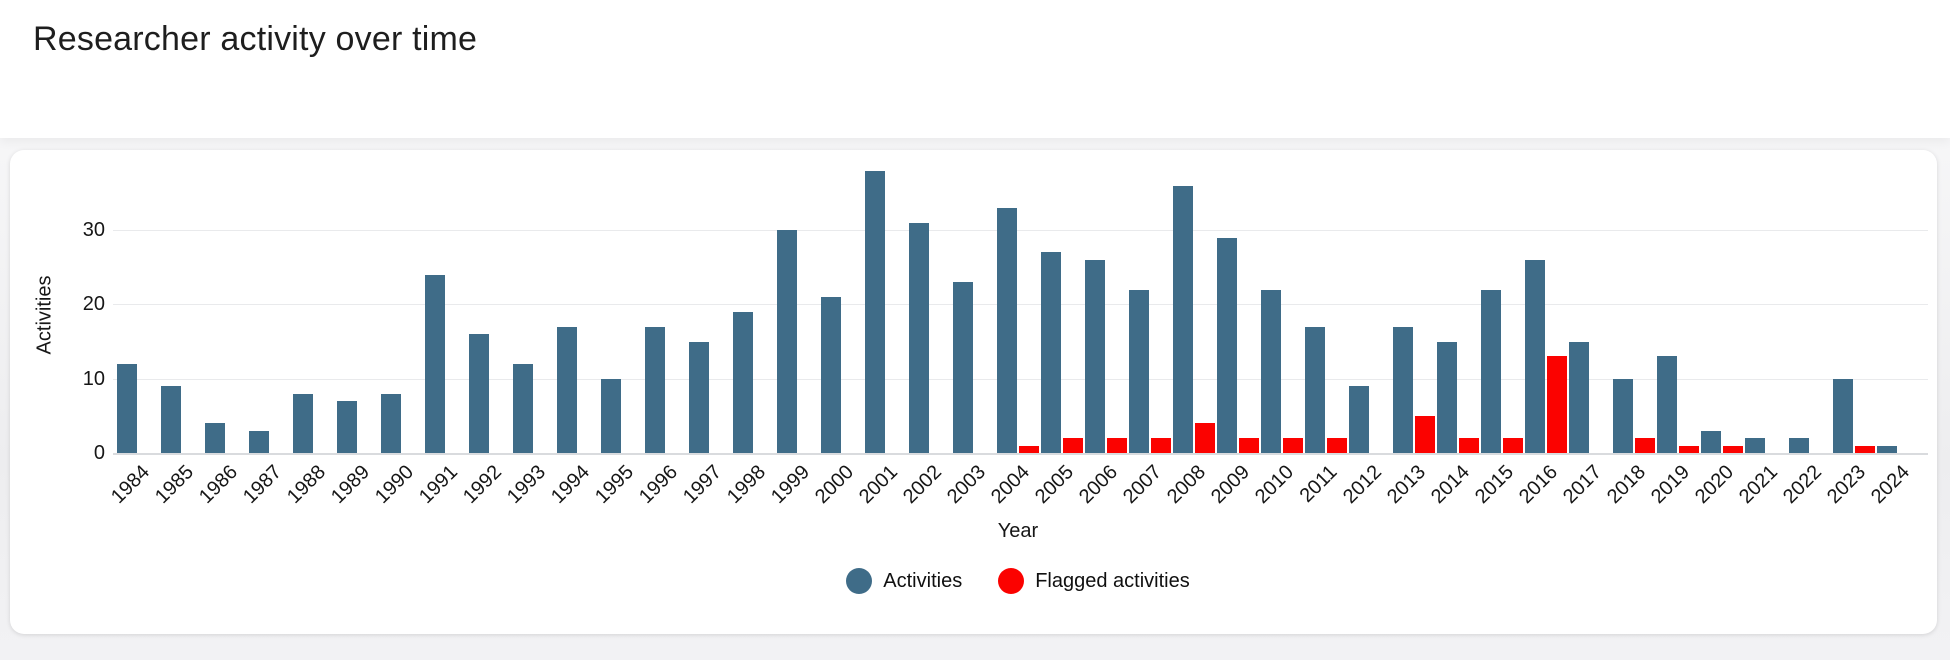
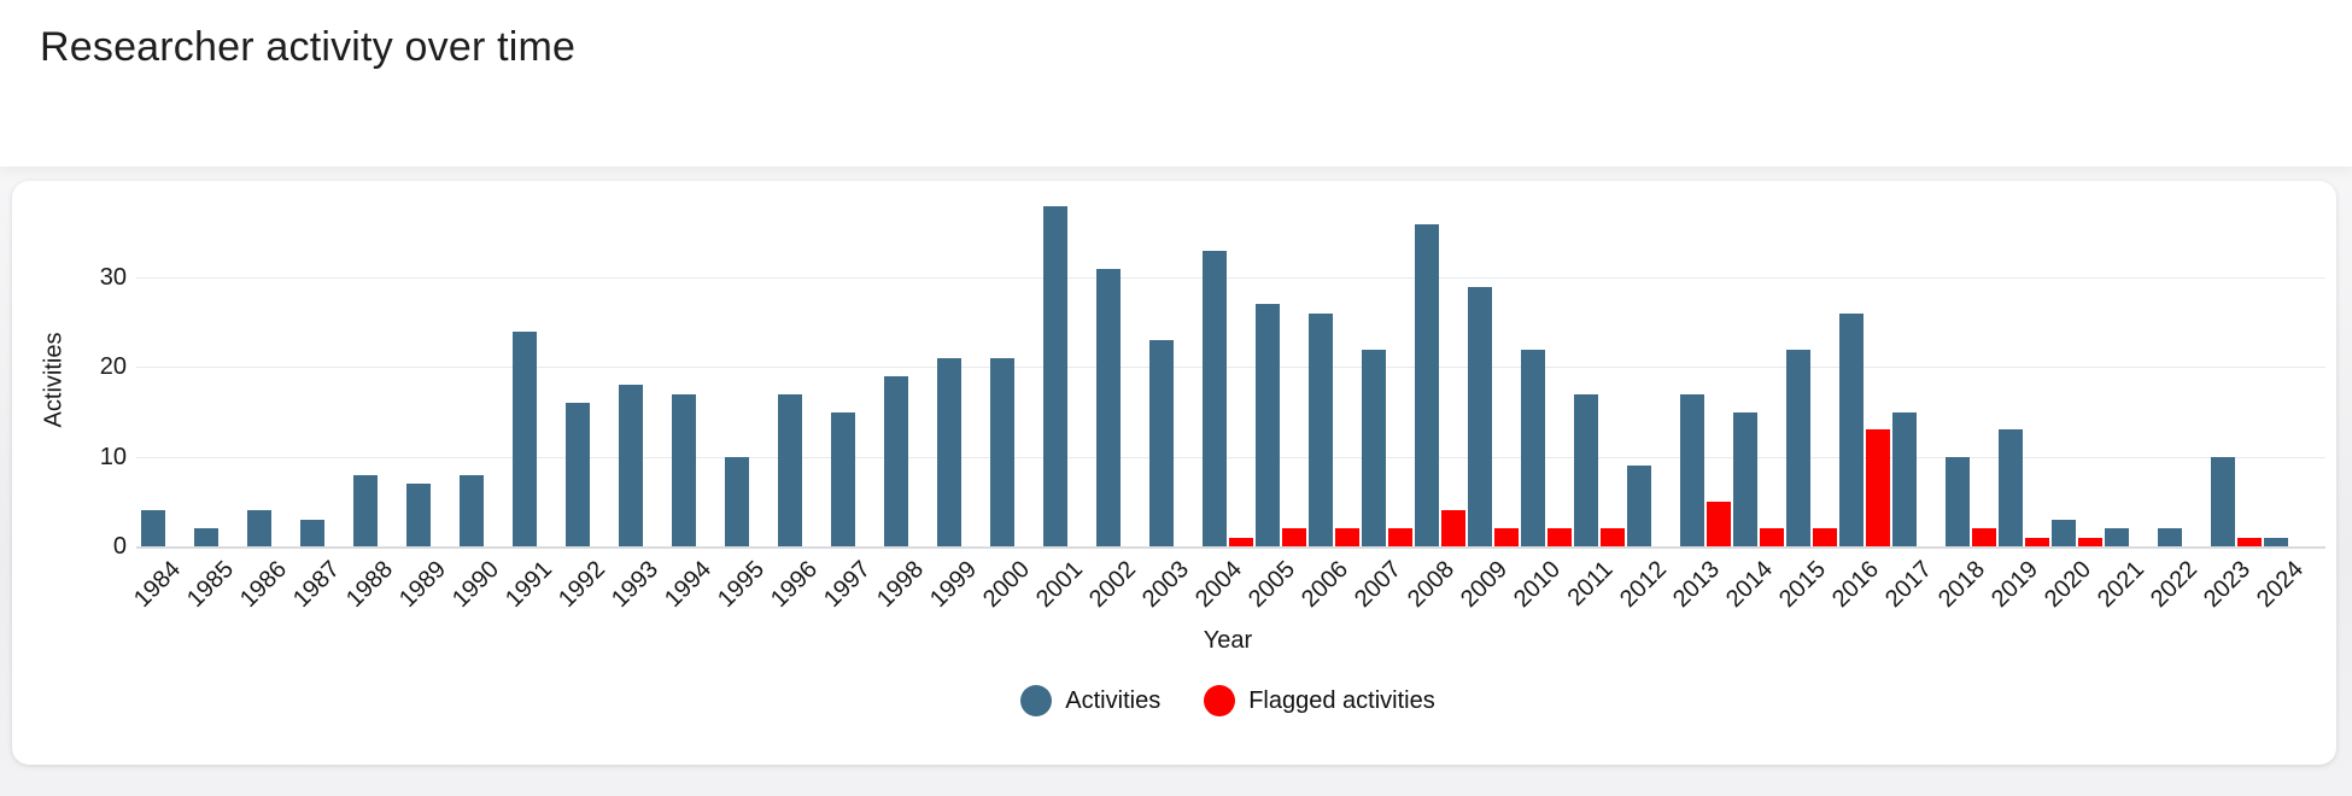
Activities/1984: 12 -> 4
Activities/1985: 9 -> 2
Activities/1993: 12 -> 18
Activities/1999: 30 -> 21
